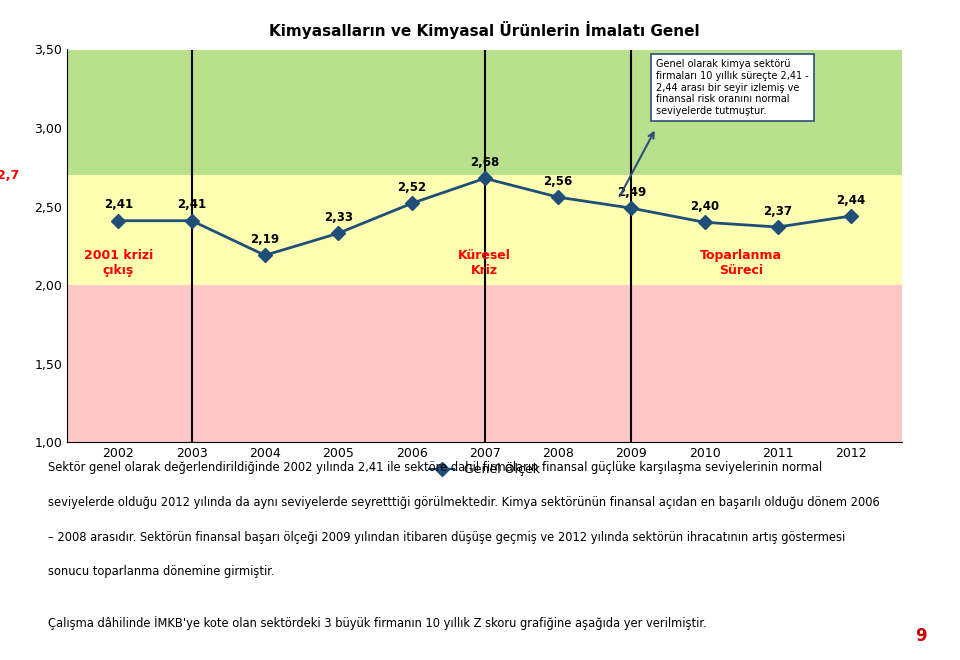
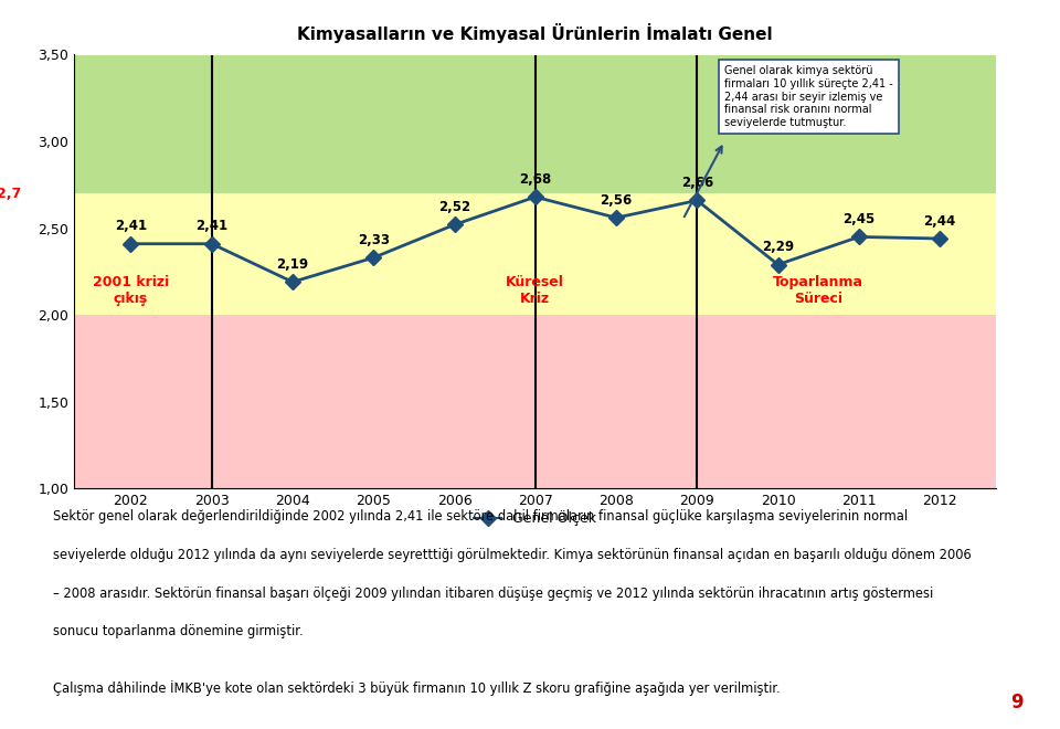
2009: 2,49 -> 2,66
2010: 2,40 -> 2,29
2011: 2,37 -> 2,45
